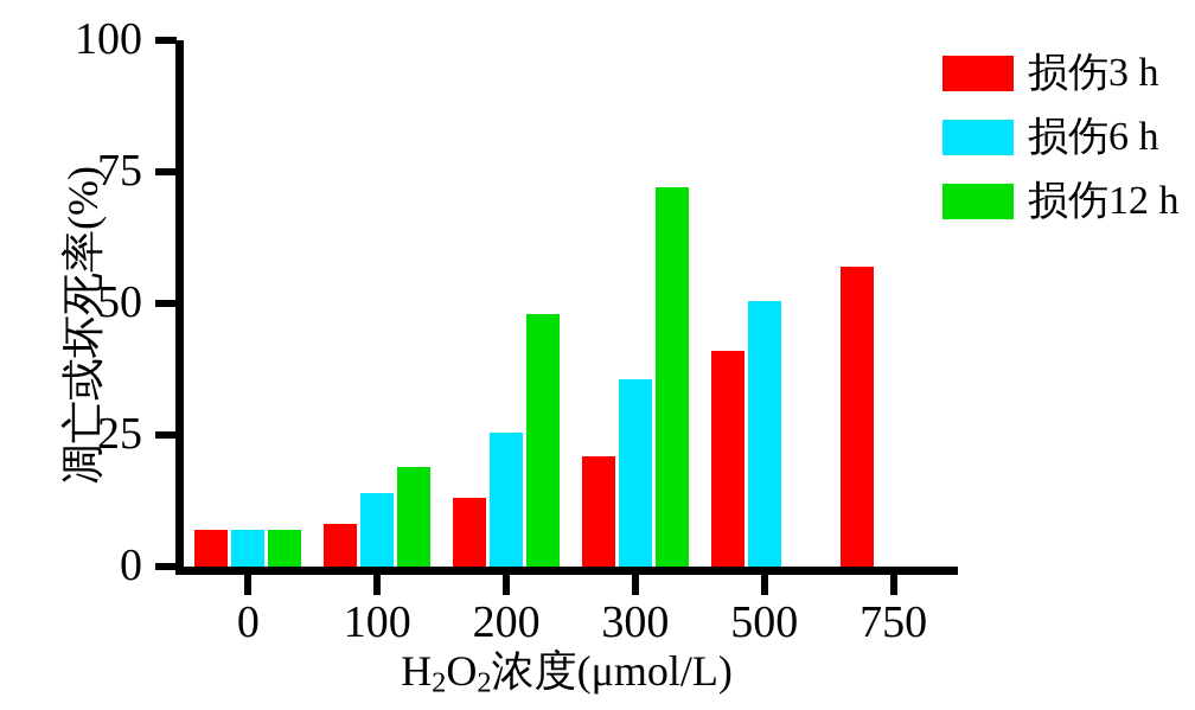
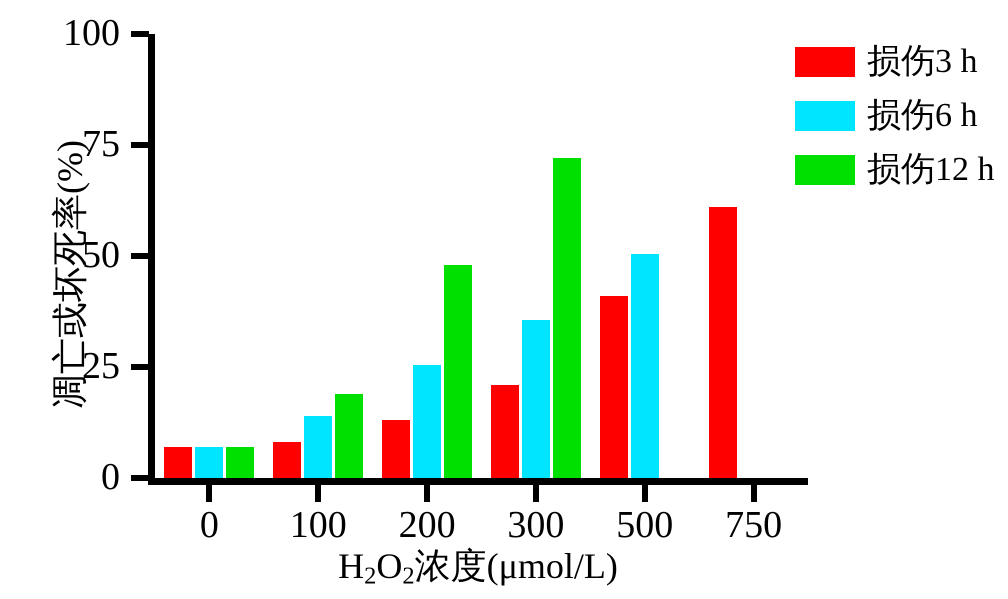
损伤3 h/750: 57 -> 61
